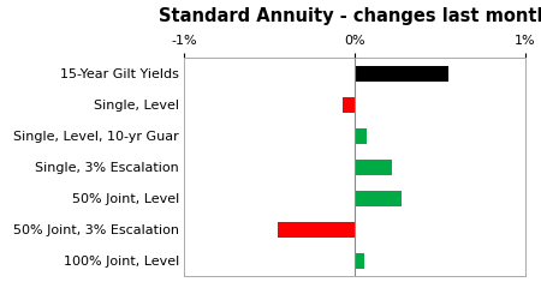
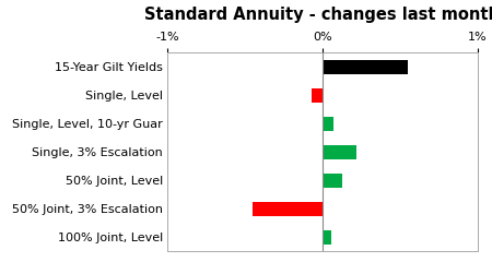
50% Joint, Level: 0.28% -> 0.13%
